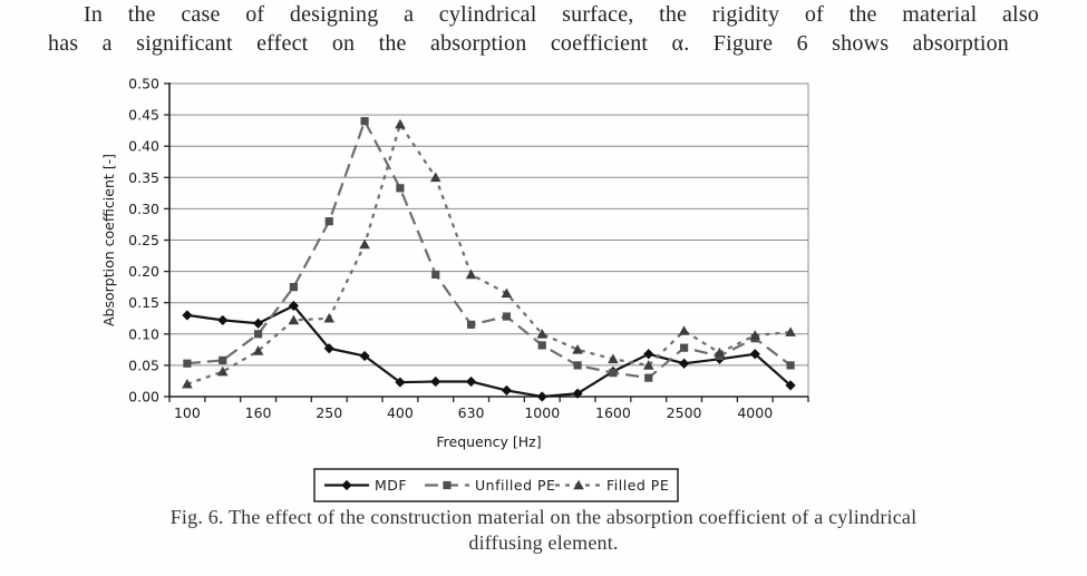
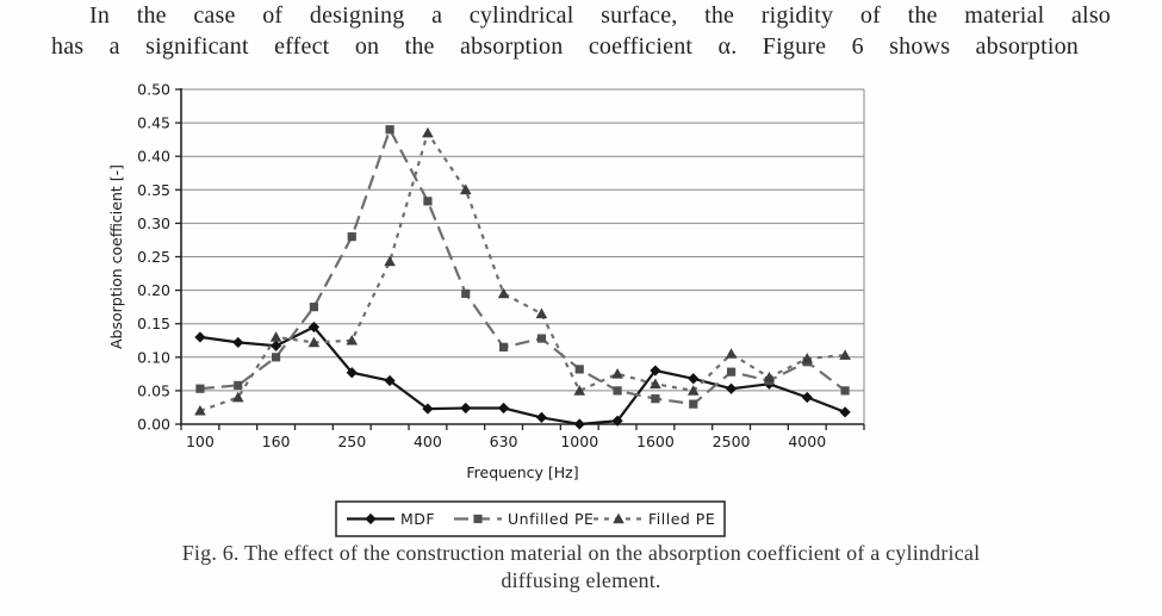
Filled PE/160: 0.07 -> 0.13
Filled PE/1000: 0.10 -> 0.05
MDF/1600: 0.04 -> 0.08
MDF/4000: 0.07 -> 0.04
